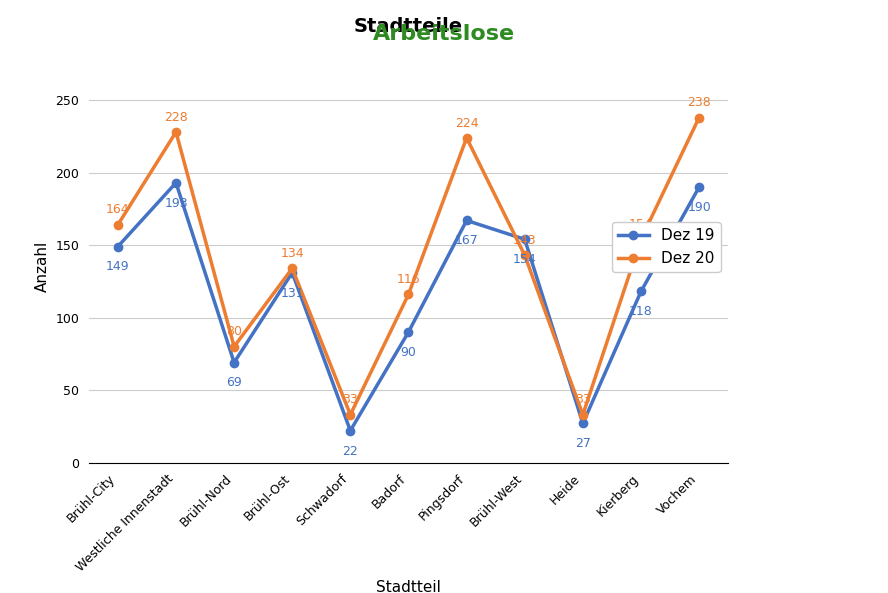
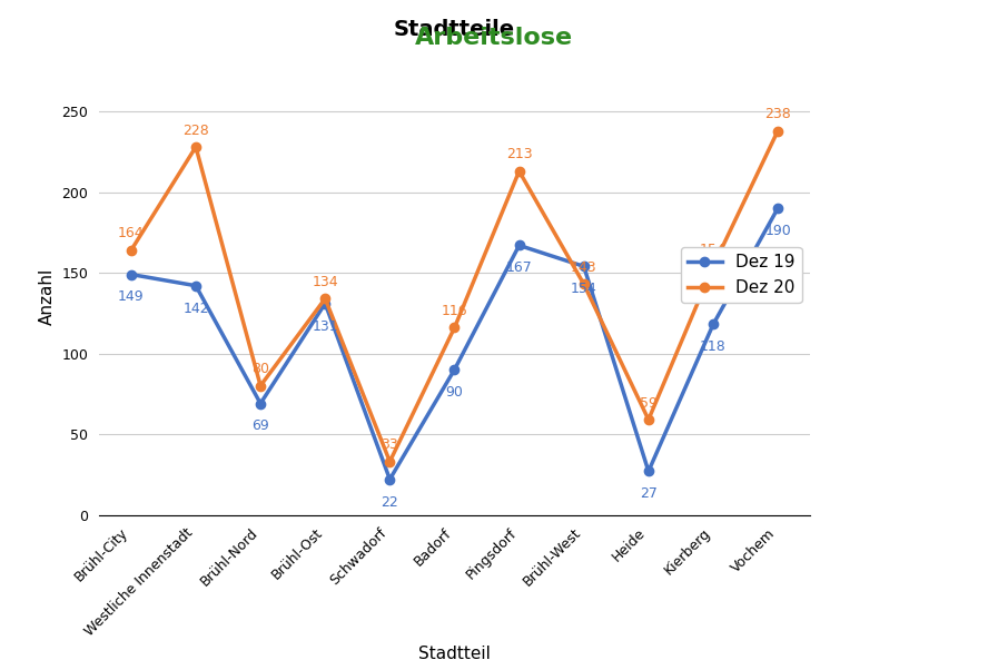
Dez 19/Westliche Innenstadt: 193 -> 142
Dez 20/Pingsdorf: 224 -> 213
Dez 20/Heide: 33 -> 59
